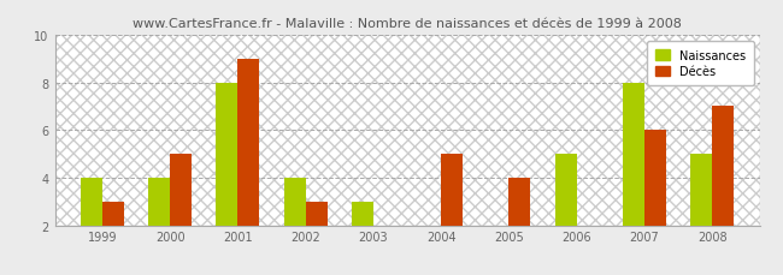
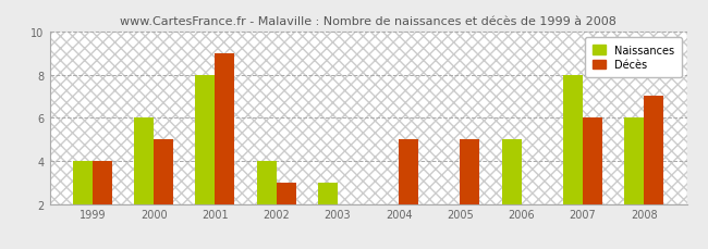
Décès/1999: 3 -> 4
Naissances/2000: 4 -> 6
Décès/2005: 4 -> 5
Naissances/2008: 5 -> 6
